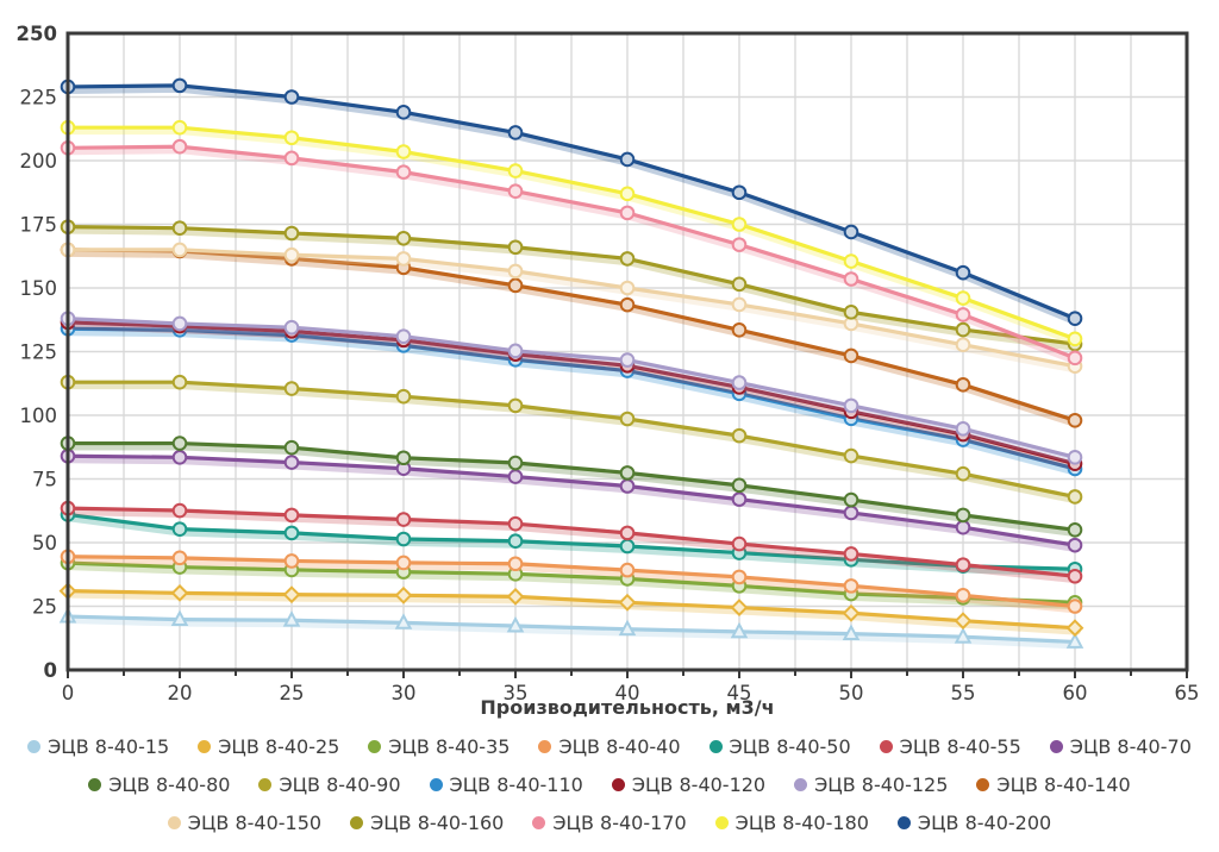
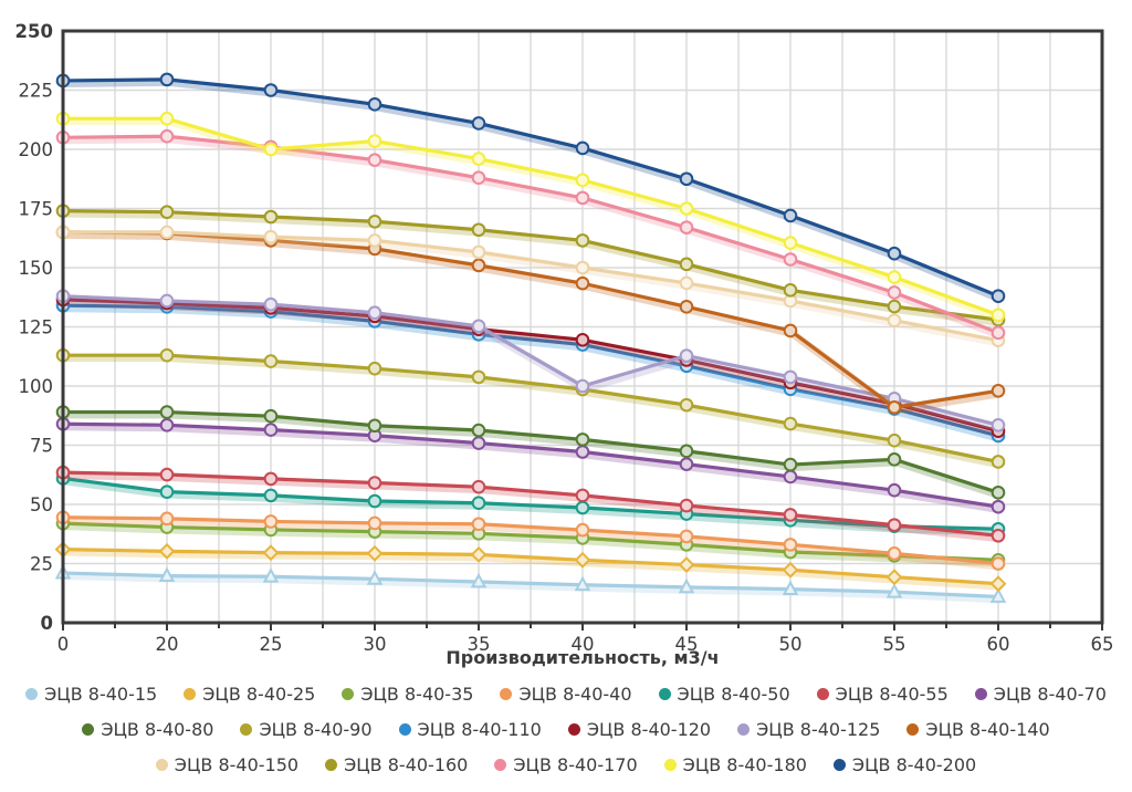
ЭЦВ 8-40-180/25: 209 -> 200
ЭЦВ 8-40-125/40: 122 -> 100
ЭЦВ 8-40-80/55: 61 -> 69
ЭЦВ 8-40-140/55: 112 -> 91
